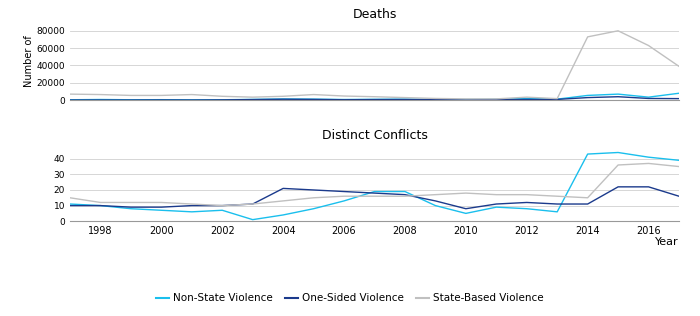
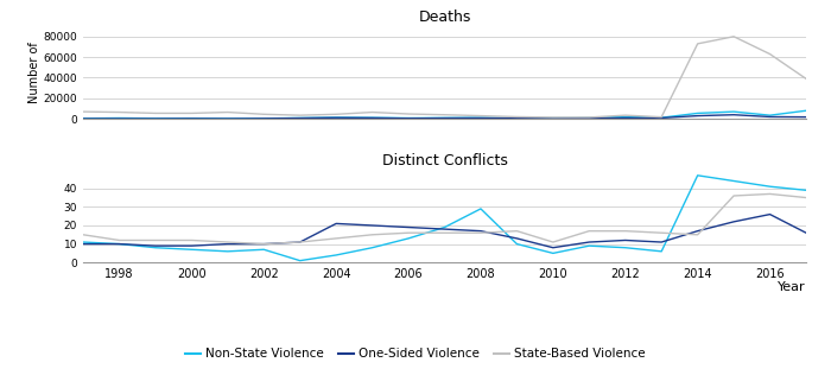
Distinct Conflicts/Non-State Violence/2008: 19 -> 29
Distinct Conflicts/State-Based Violence/2010: 18 -> 11
Distinct Conflicts/Non-State Violence/2014: 43 -> 47
Distinct Conflicts/One-Sided Violence/2014: 11 -> 17
Distinct Conflicts/One-Sided Violence/2016: 22 -> 26
